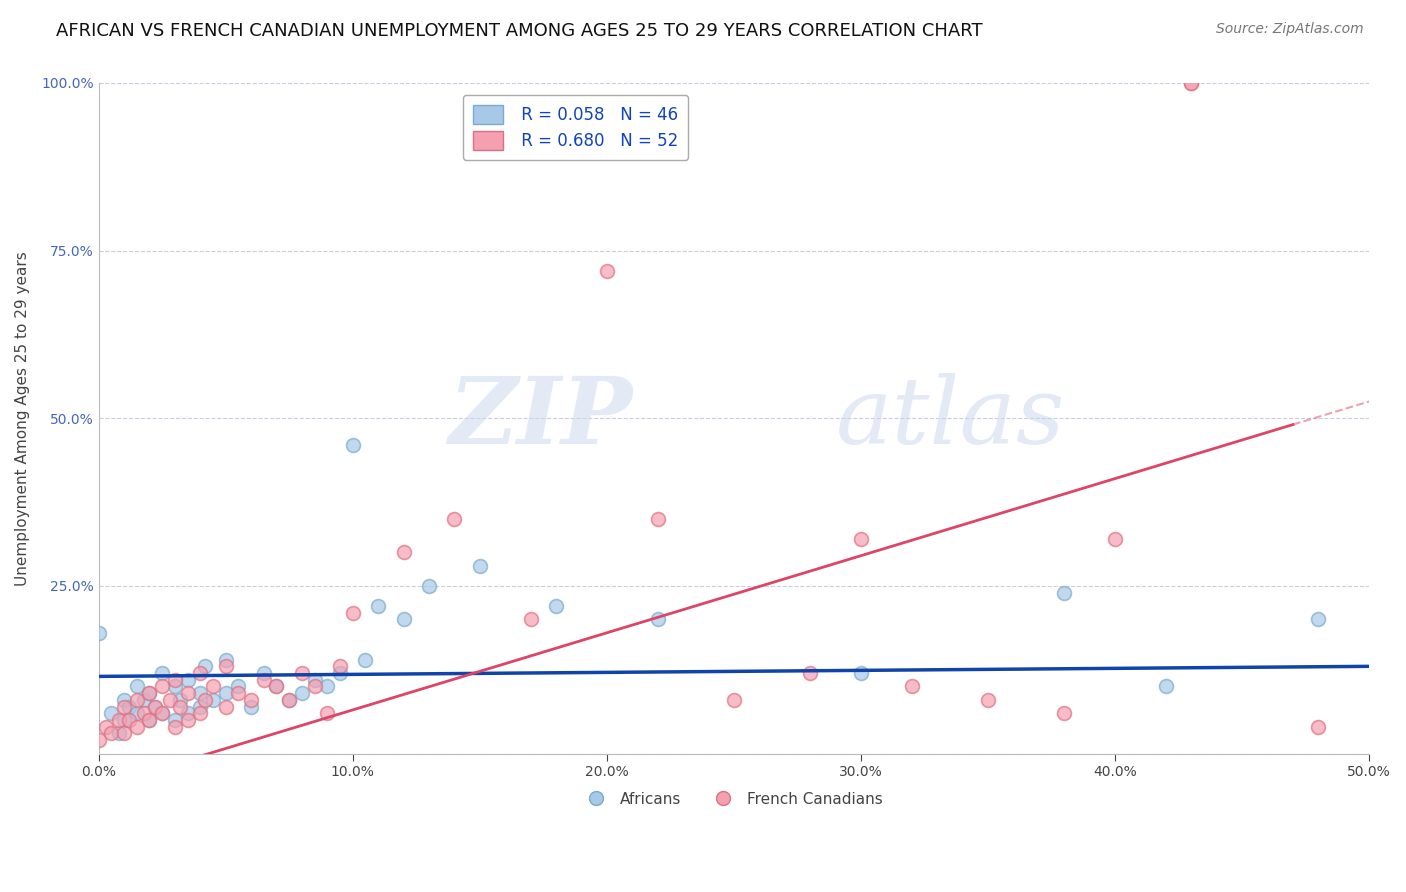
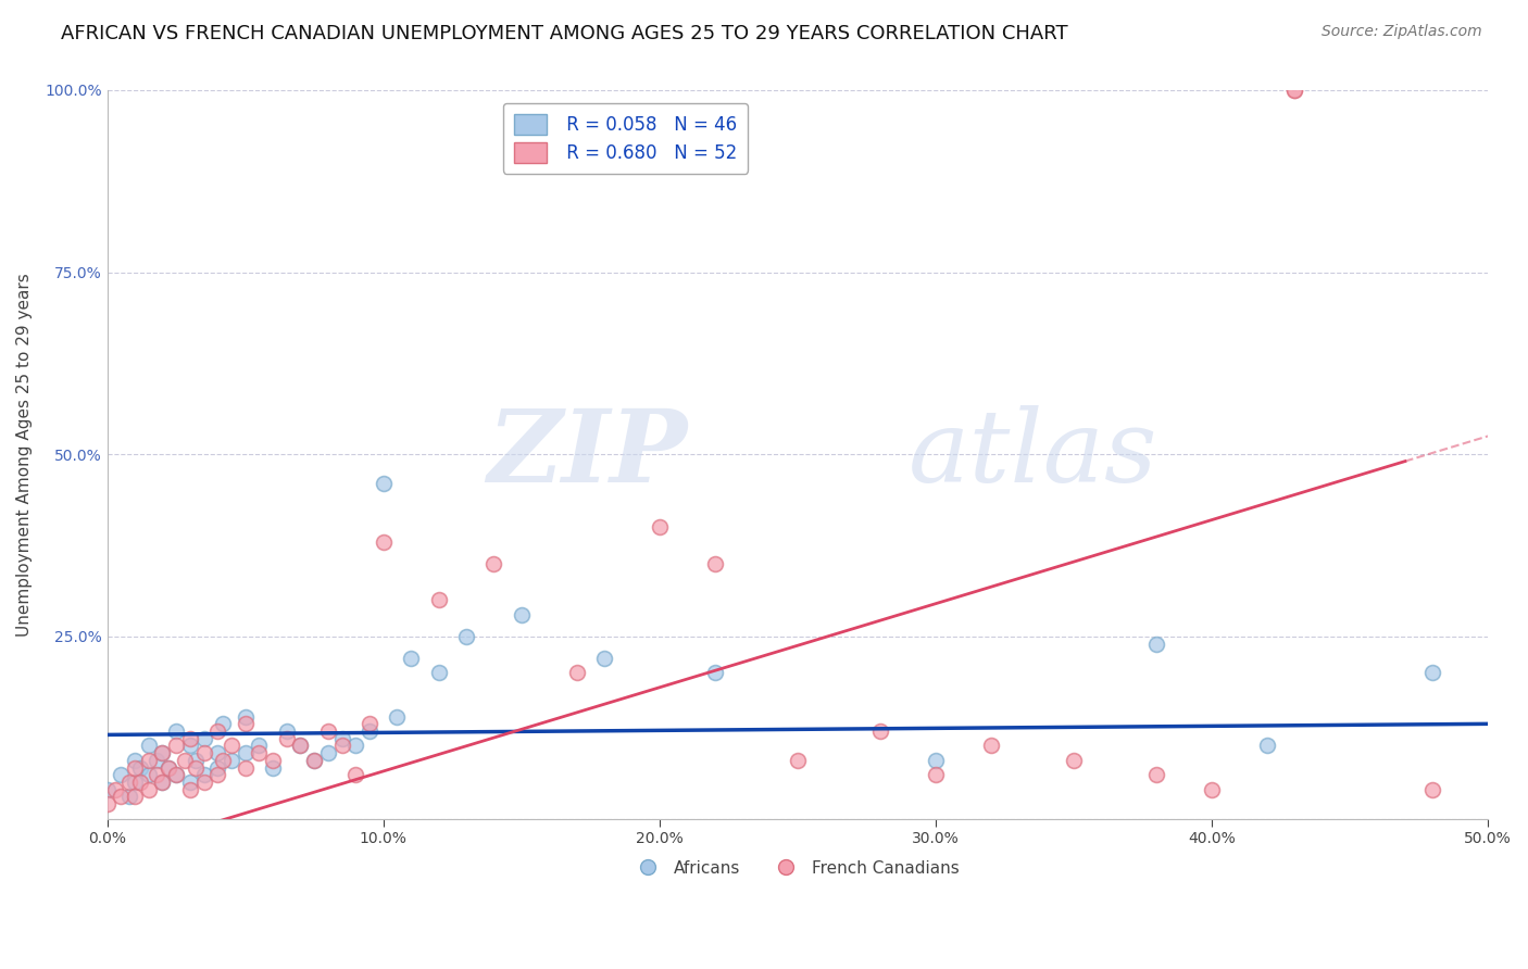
Africans/0.0%: 18% -> 4%
French Canadians/10.0%: 21% -> 38%
French Canadians/20.0%: 72% -> 40%
Africans/30.0%: 12% -> 8%
French Canadians/30.0%: 32% -> 6%
French Canadians/40.0%: 32% -> 4%
